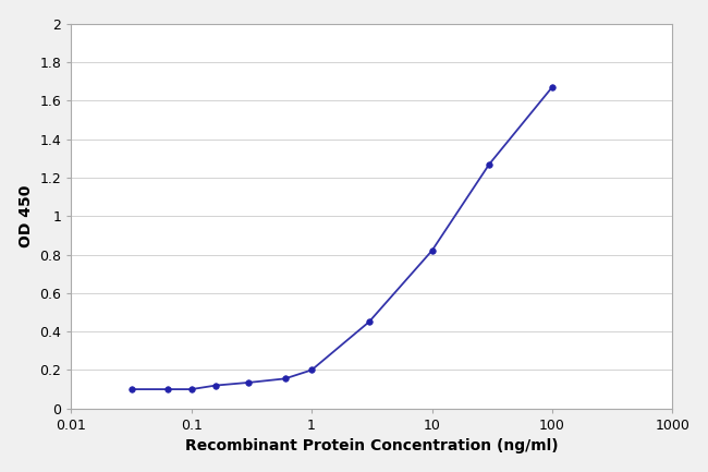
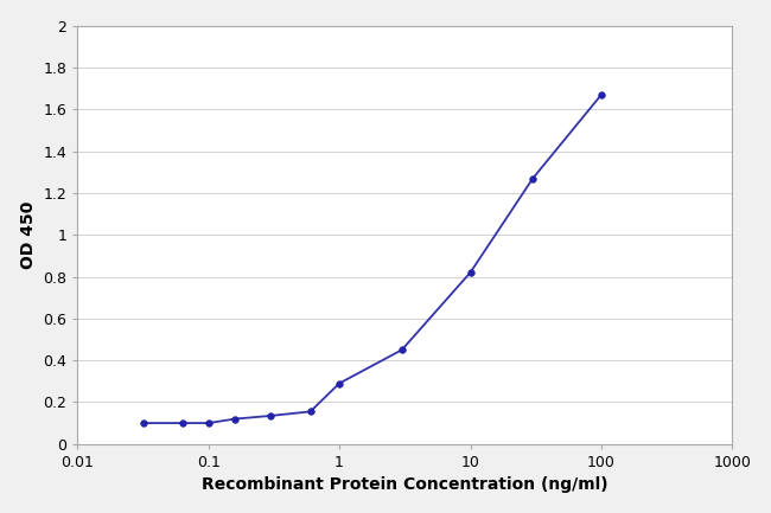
1: 0.20 -> 0.29
